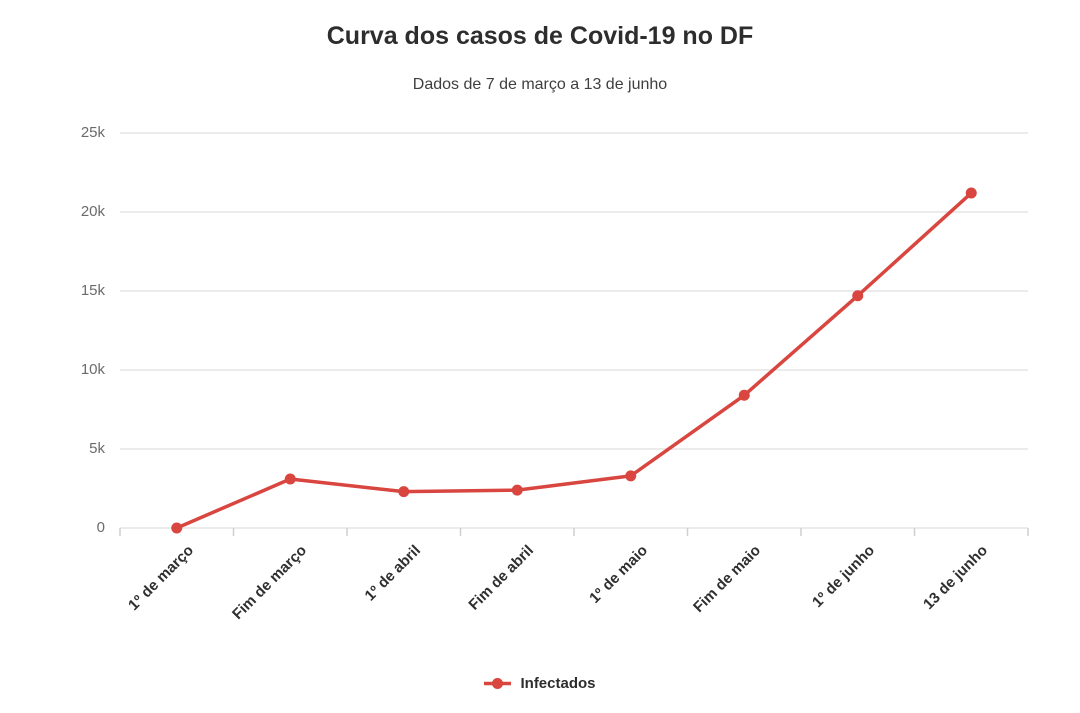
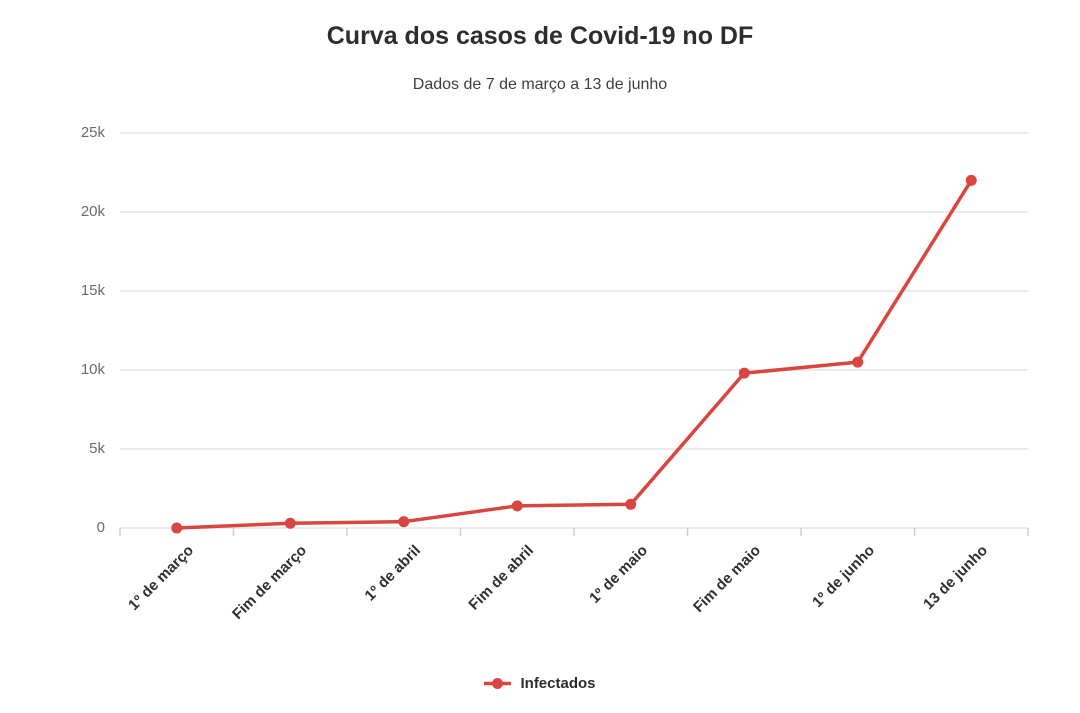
Fim de março: 3.1k -> 0.3k
1º de abril: 2.3k -> 0.4k
Fim de abril: 2.4k -> 1.4k
1º de maio: 3.3k -> 1.5k
Fim de maio: 8.4k -> 9.8k
1º de junho: 14.7k -> 10.5k
13 de junho: 21.2k -> 22.0k
